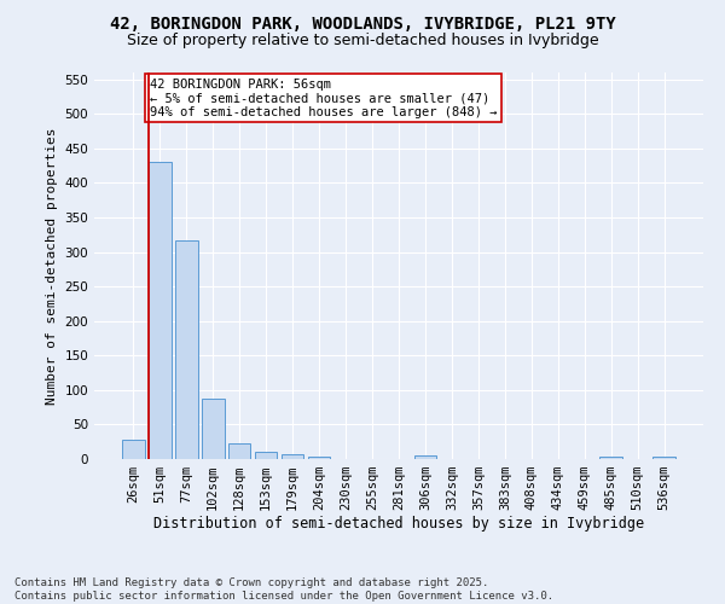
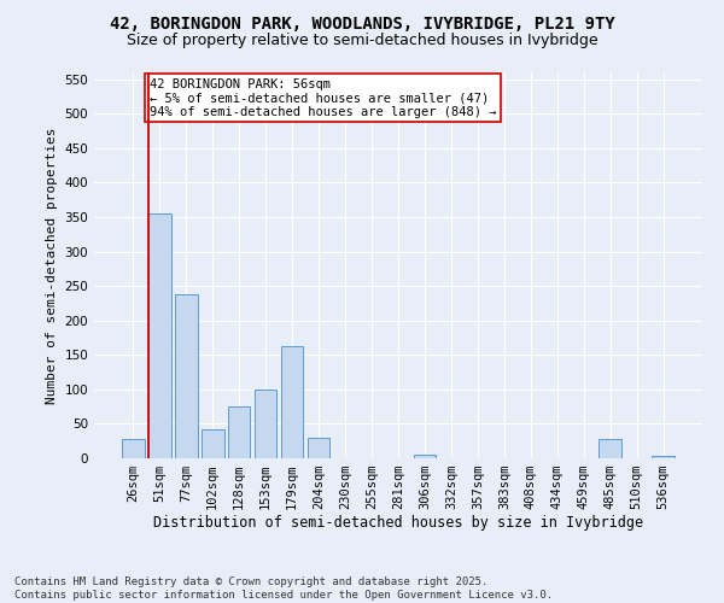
51sqm: 430 -> 356
77sqm: 317 -> 238
102sqm: 87 -> 42
128sqm: 23 -> 76
153sqm: 11 -> 100
179sqm: 7 -> 162
204sqm: 4 -> 30
485sqm: 4 -> 28
